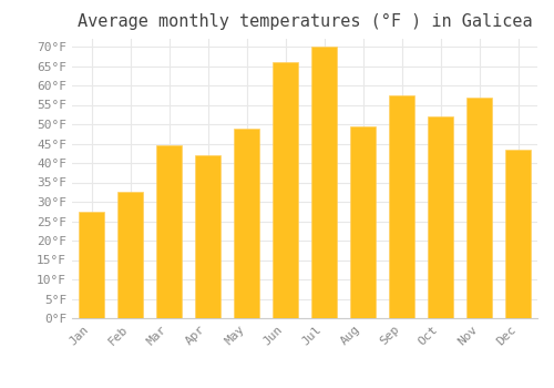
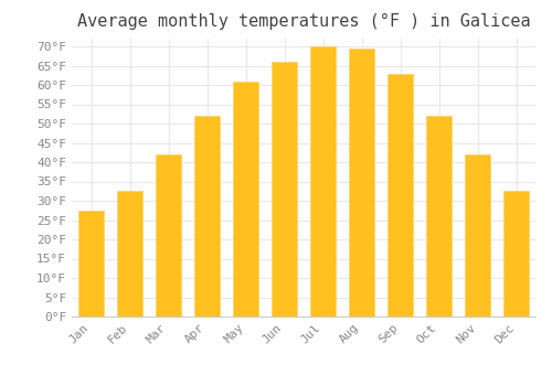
Mar: 44.5°F -> 42.0°F
Apr: 42.0°F -> 52.0°F
May: 49.0°F -> 61.0°F
Aug: 49.5°F -> 69.5°F
Sep: 57.5°F -> 63.0°F
Nov: 57.0°F -> 42.0°F
Dec: 43.5°F -> 32.5°F
